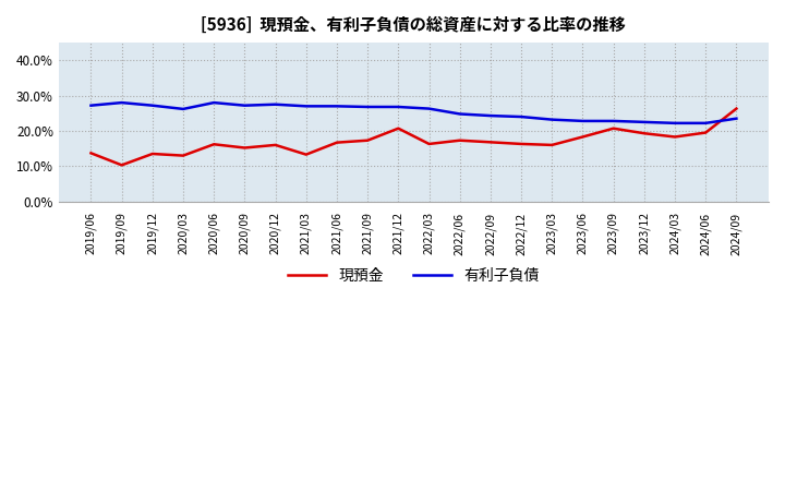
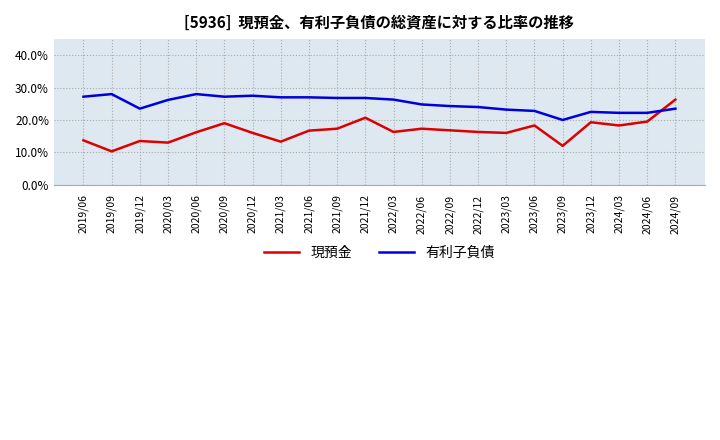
有利子負債/2019/12: 27.2% -> 23.5%
現預金/2020/09: 15.2% -> 19.0%
現預金/2023/09: 20.7% -> 12.0%
有利子負債/2023/09: 22.8% -> 20.0%
